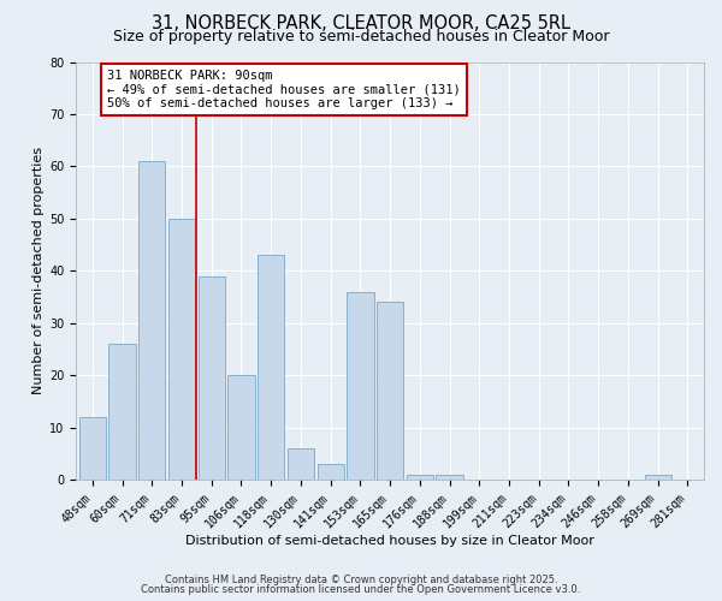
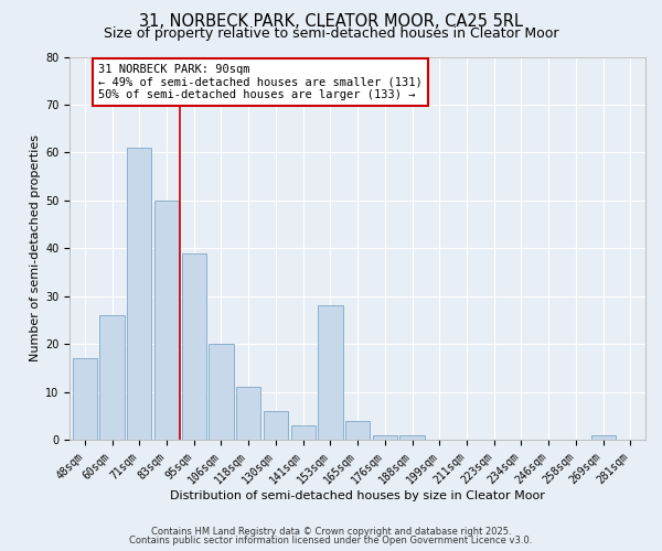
48sqm: 12 -> 17
118sqm: 43 -> 11
153sqm: 36 -> 28
165sqm: 34 -> 4
